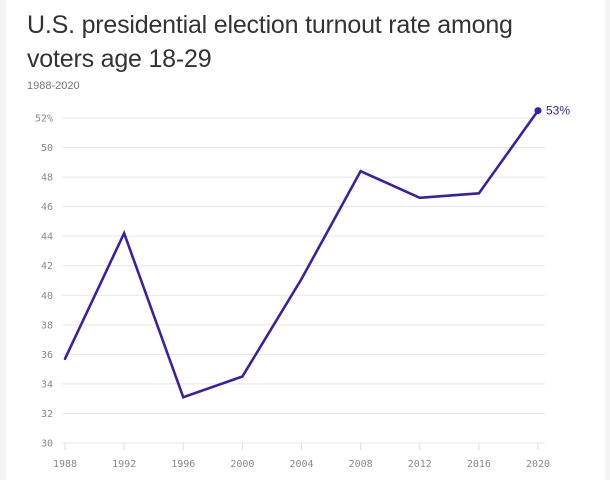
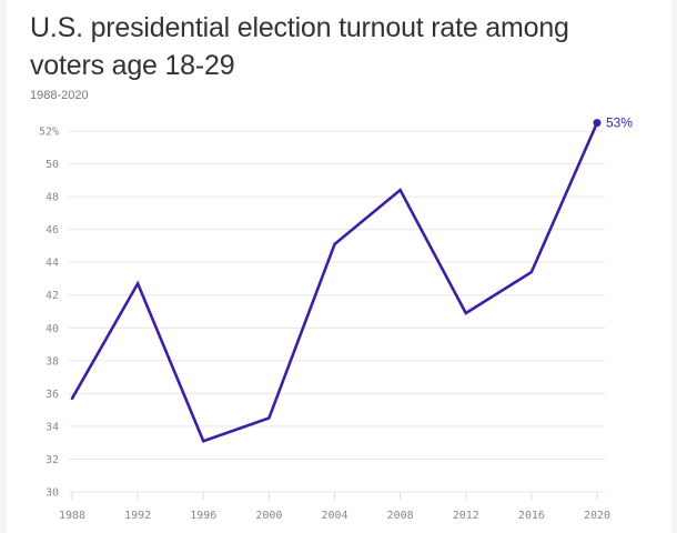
1992: 44.2% -> 42.7%
2004: 41.1% -> 45.1%
2012: 46.6% -> 40.9%
2016: 46.9% -> 43.4%
